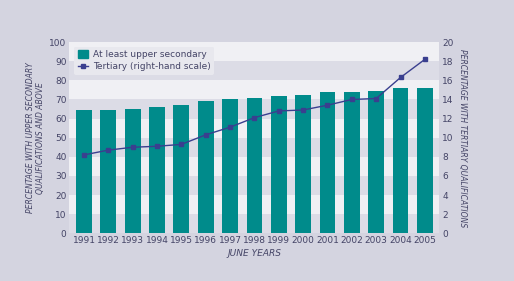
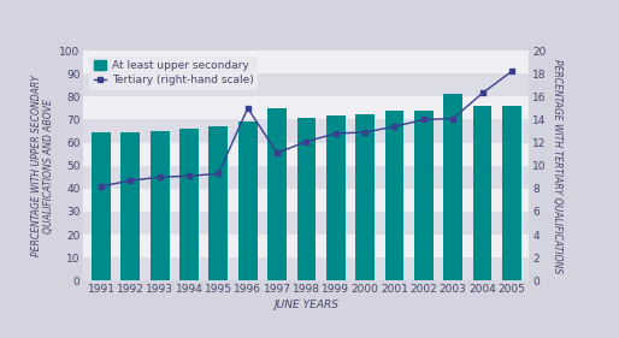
Tertiary (right-hand scale)/1996: 10.3 -> 15.0
At least upper secondary/1997: 70 -> 75
At least upper secondary/2003: 74 -> 81
